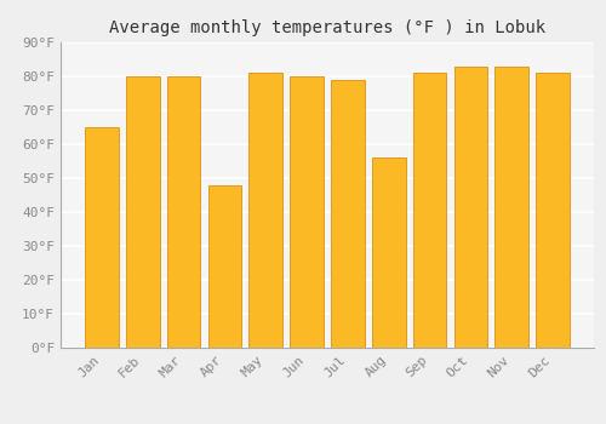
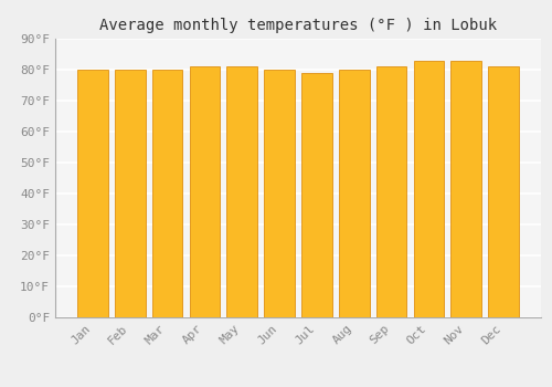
Jan: 65°F -> 80°F
Apr: 48°F -> 81°F
Aug: 56°F -> 80°F
